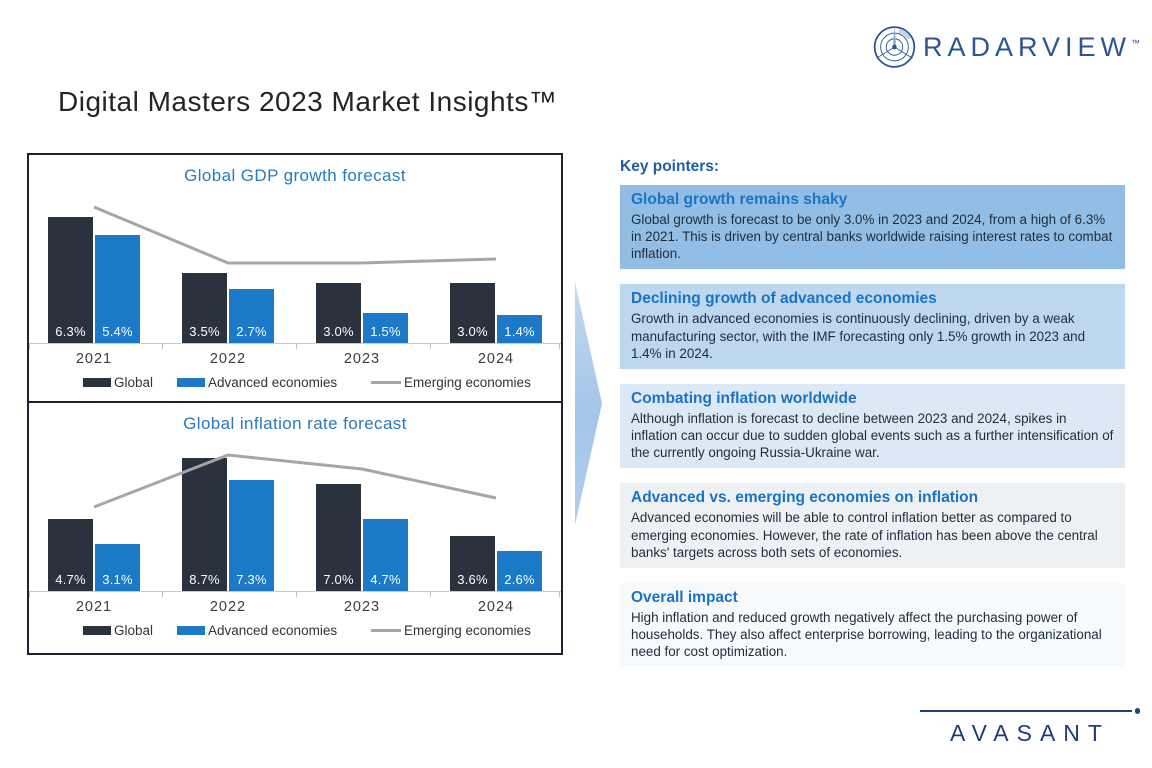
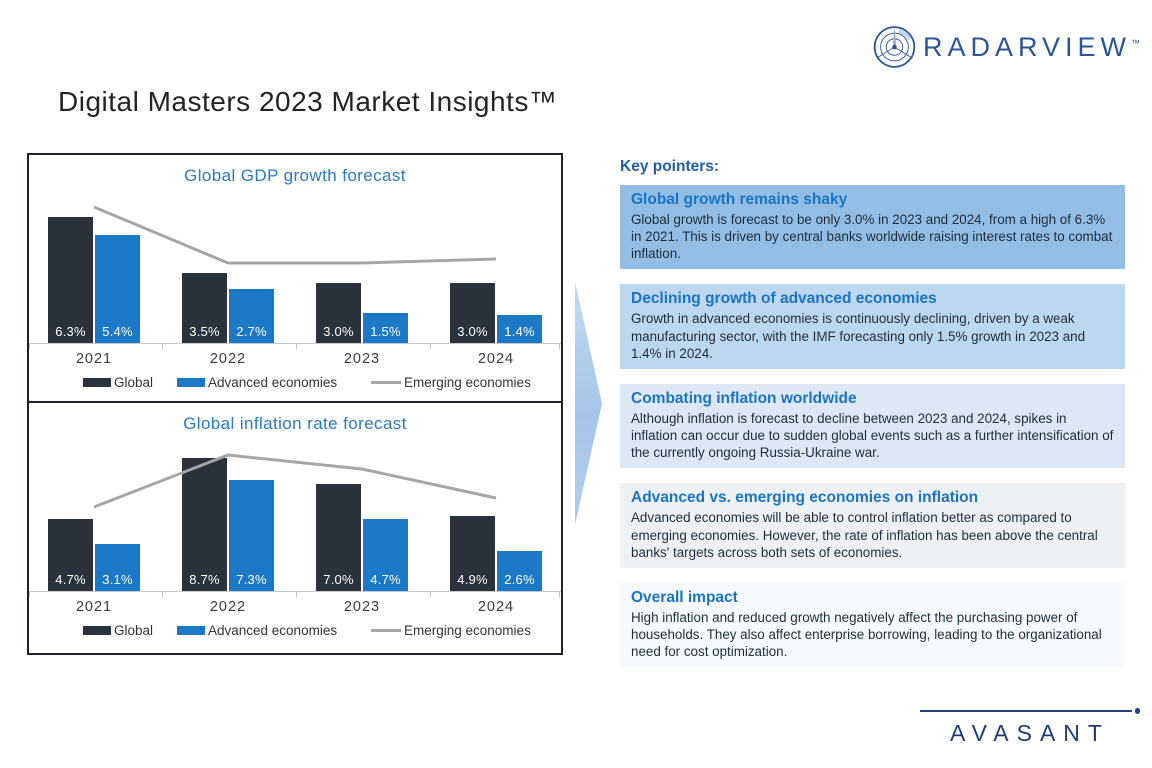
Global inflation rate forecast/Global/2024: 3.6% -> 4.9%
